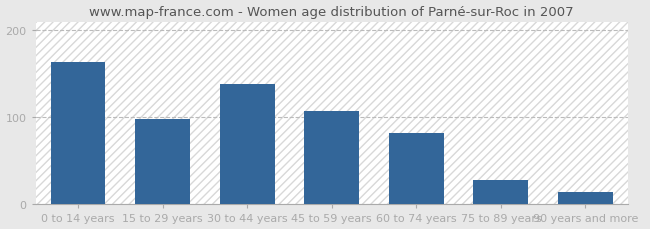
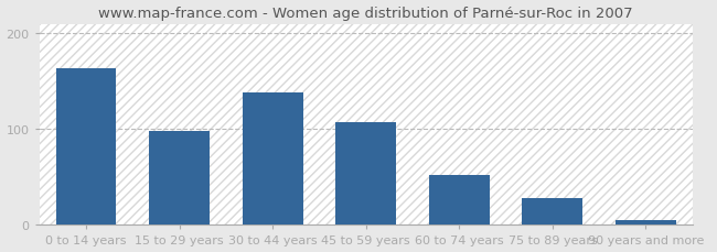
60 to 74 years: 82 -> 52
90 years and more: 14 -> 5
